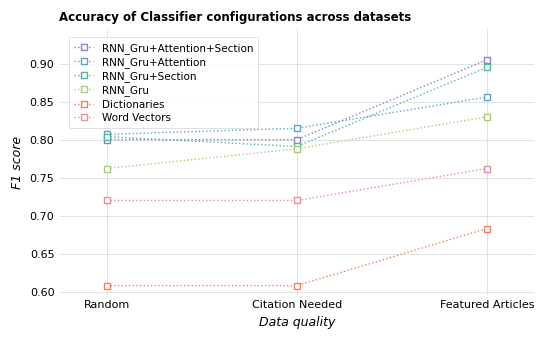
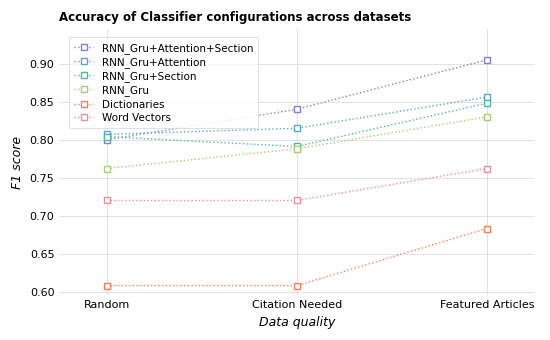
RNN_Gru+Attention+Section/Citation Needed: 0.800 -> 0.840
RNN_Gru+Section/Featured Articles: 0.895 -> 0.848
